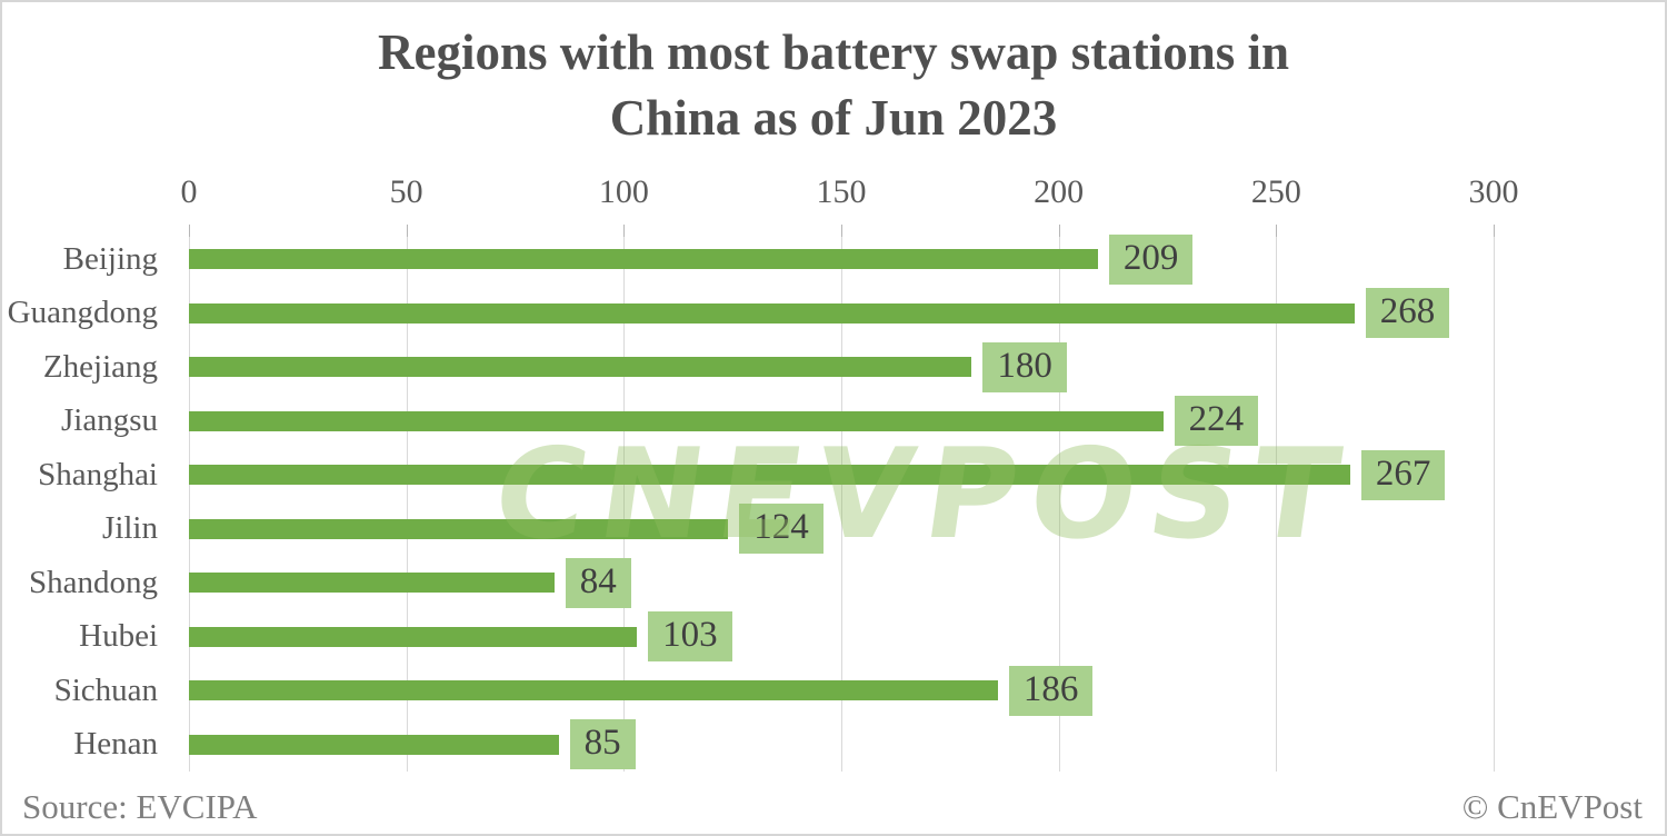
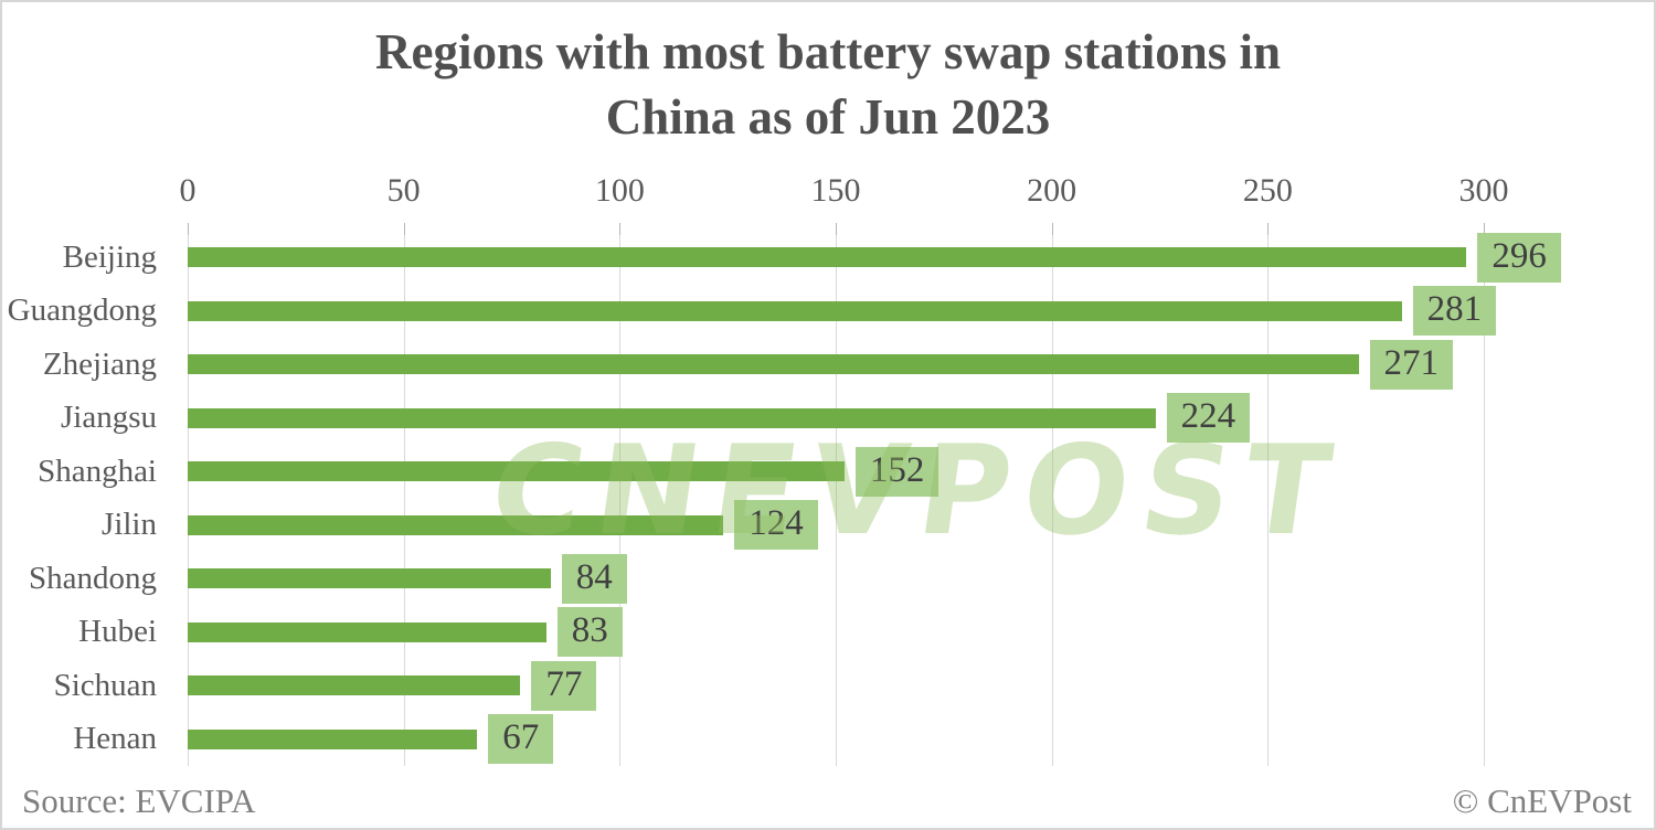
Beijing: 209 -> 296
Guangdong: 268 -> 281
Zhejiang: 180 -> 271
Shanghai: 267 -> 152
Hubei: 103 -> 83
Sichuan: 186 -> 77
Henan: 85 -> 67
